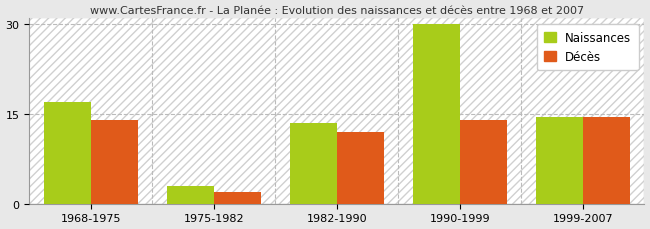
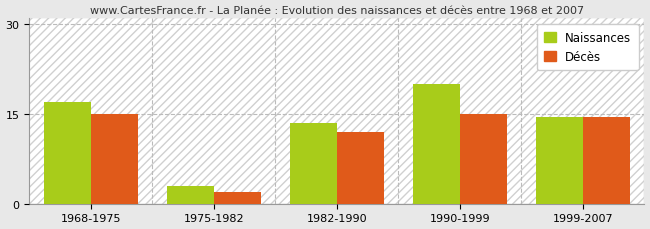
Décès/1968-1975: 14.0 -> 15.0
Naissances/1990-1999: 30.0 -> 20.0
Décès/1990-1999: 14.0 -> 15.0
